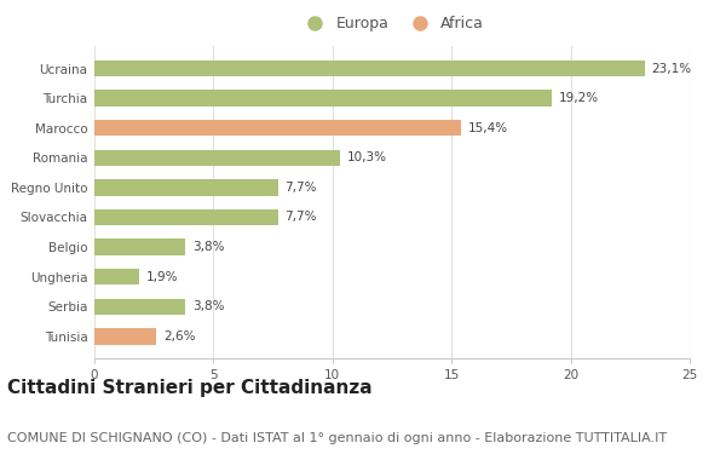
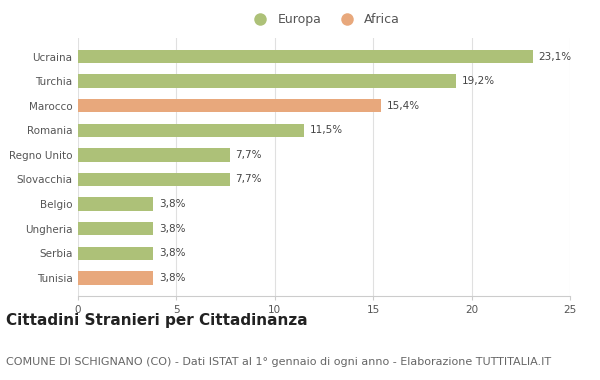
Romania: 10,3% -> 11,5%
Ungheria: 1,9% -> 3,8%
Tunisia: 2,6% -> 3,8%
